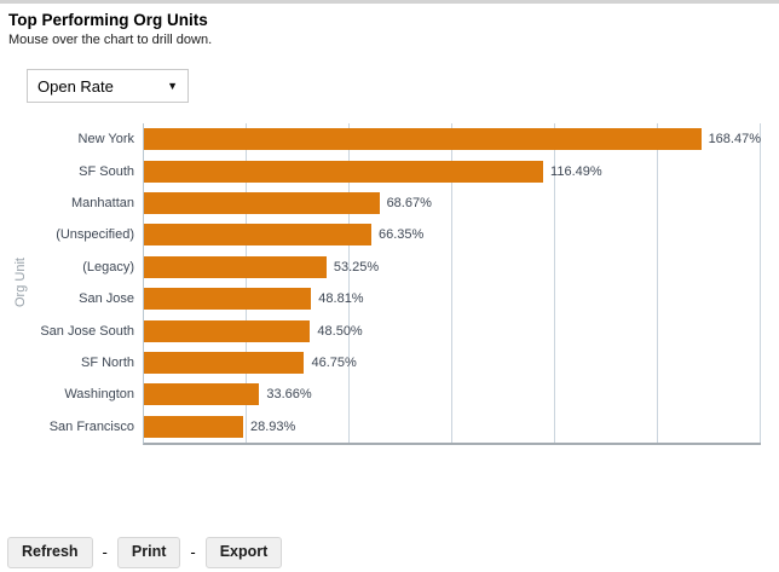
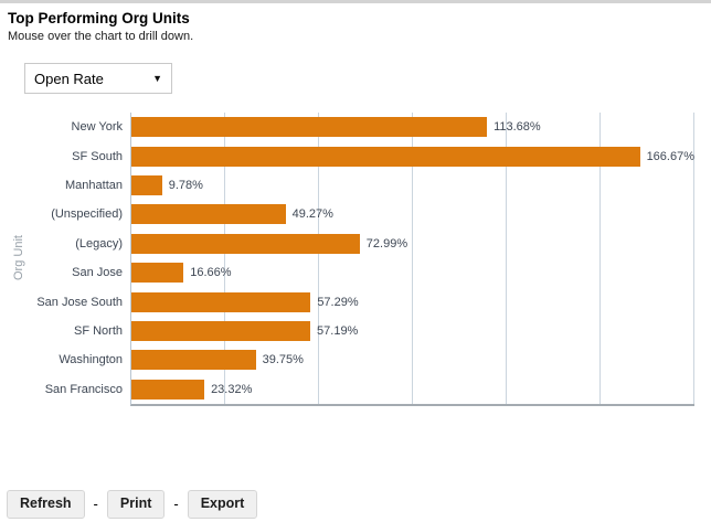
New York: 168.47% -> 113.68%
SF South: 116.49% -> 166.67%
Manhattan: 68.67% -> 9.78%
(Unspecified): 66.35% -> 49.27%
(Legacy): 53.25% -> 72.99%
San Jose: 48.81% -> 16.66%
San Jose South: 48.50% -> 57.29%
SF North: 46.75% -> 57.19%
Washington: 33.66% -> 39.75%
San Francisco: 28.93% -> 23.32%
